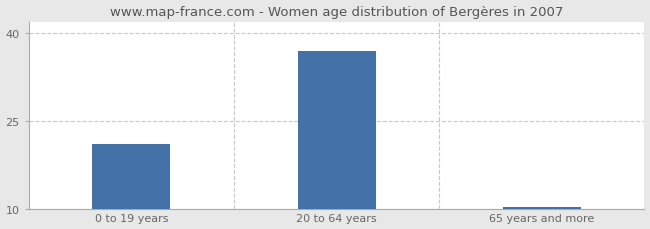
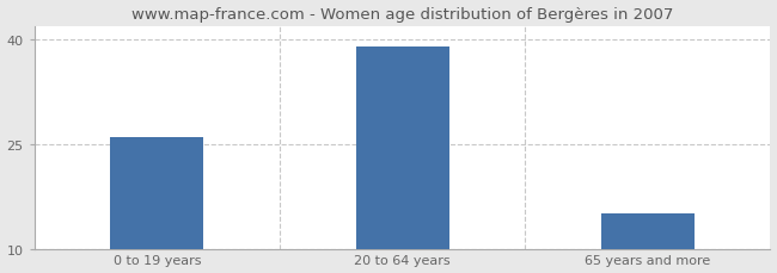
0 to 19 years: 21.0 -> 26.0
20 to 64 years: 37.0 -> 39.0
65 years and more: 10.3 -> 15.0
